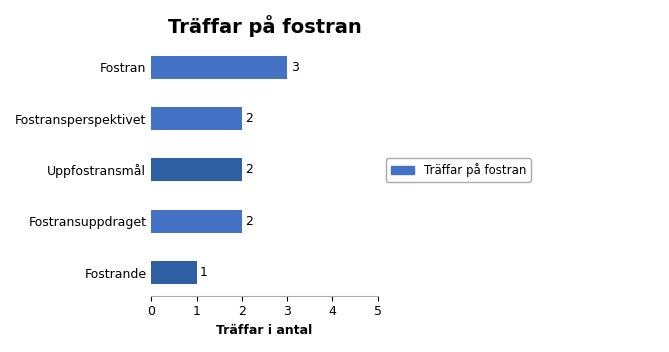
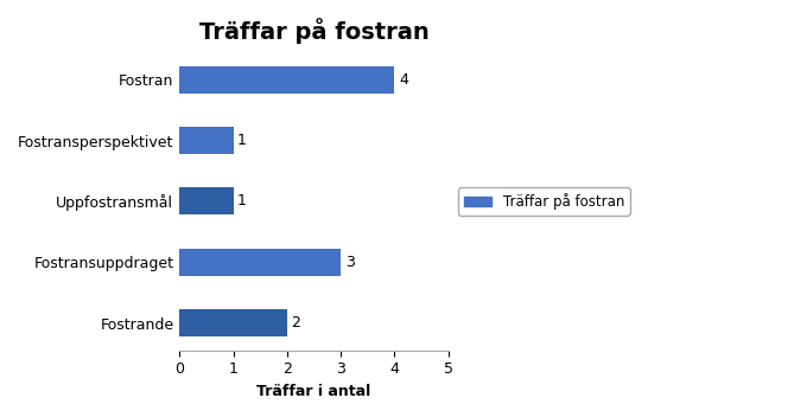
Fostran: 3 -> 4
Fostransperspektivet: 2 -> 1
Uppfostransmål: 2 -> 1
Fostransuppdraget: 2 -> 3
Fostrande: 1 -> 2
